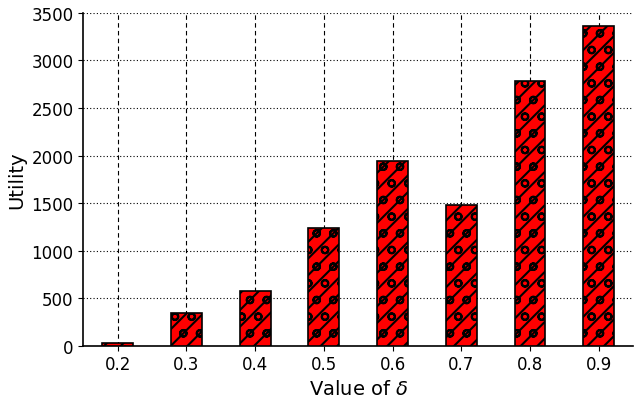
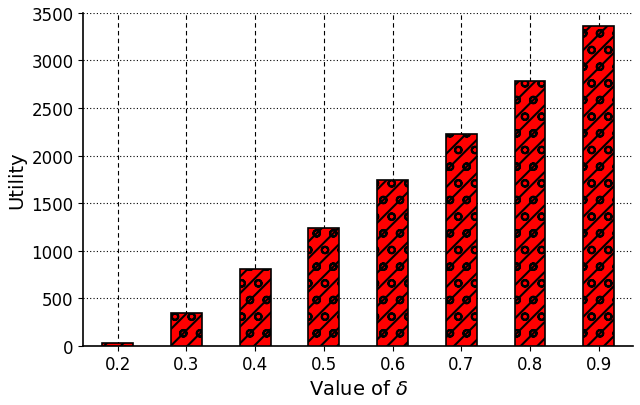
0.4: 580 -> 810
0.6: 1940 -> 1740
0.7: 1480 -> 2230
